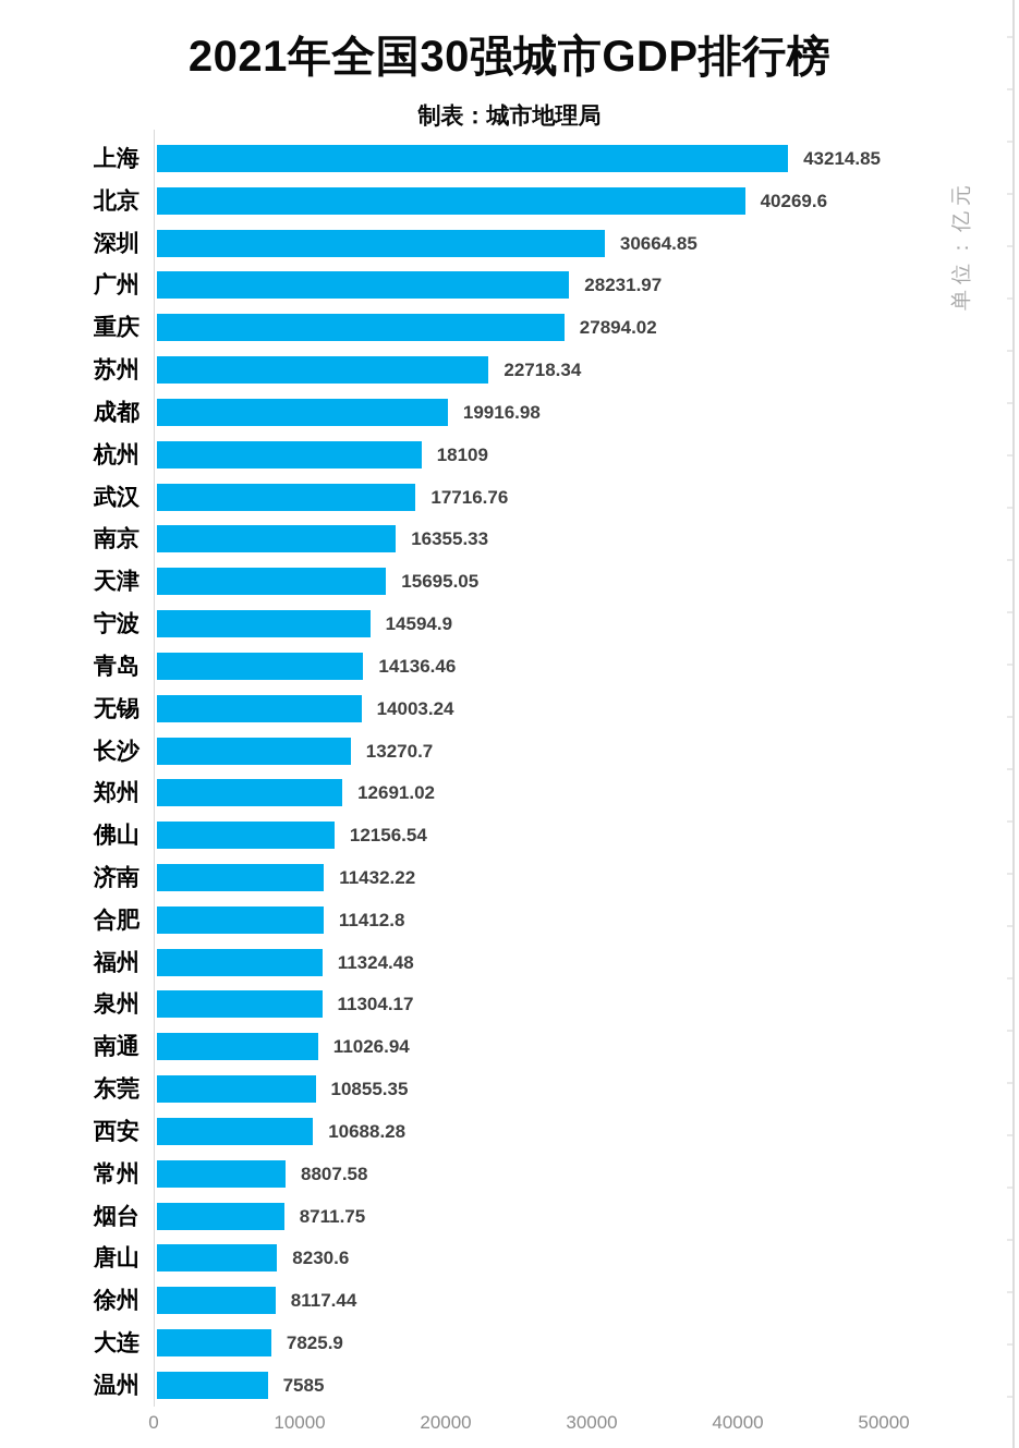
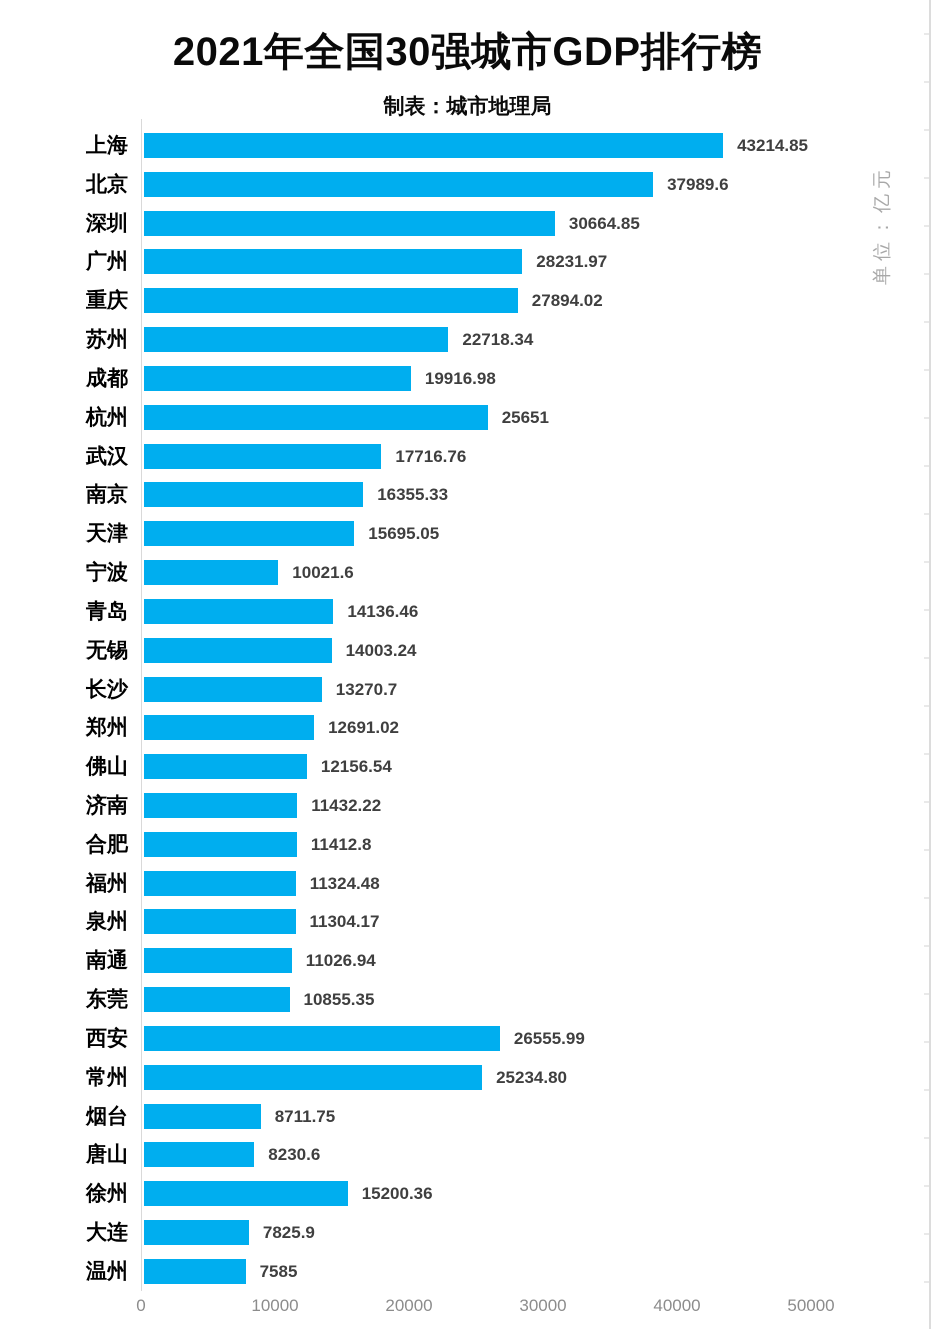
北京: 40269.6 -> 37989.6
杭州: 18109 -> 25651
宁波: 14594.9 -> 10021.6
西安: 10688.28 -> 26555.99
常州: 8807.58 -> 25234.80
徐州: 8117.44 -> 15200.36
